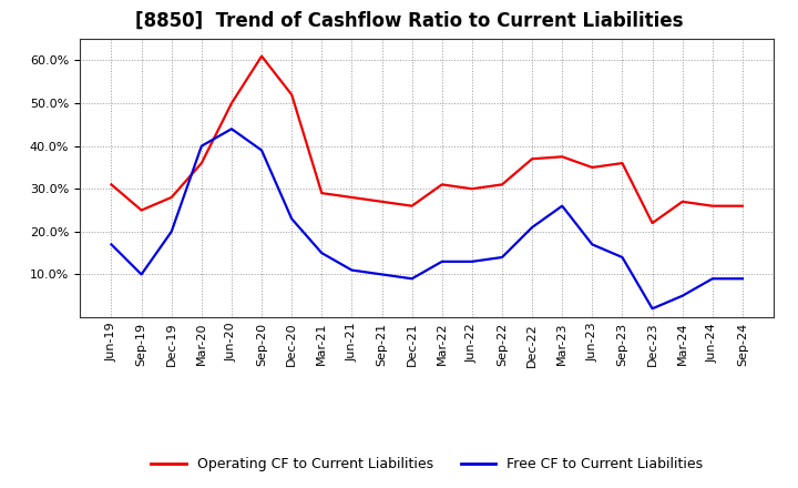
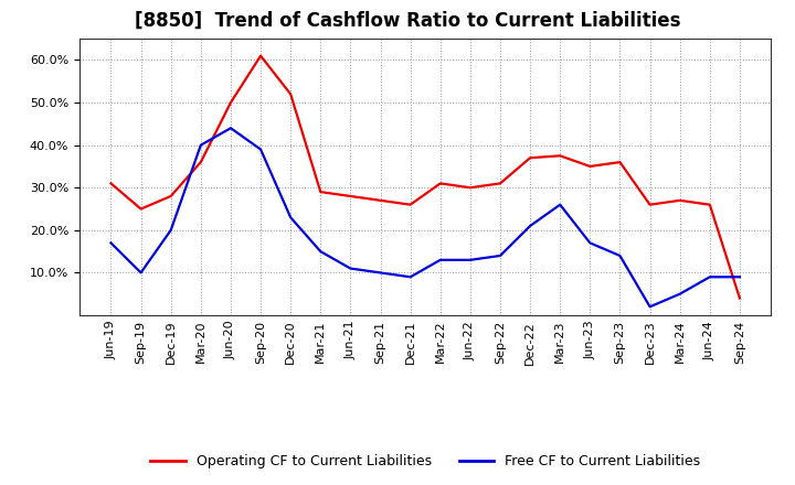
Operating CF to Current Liabilities/Dec-23: 22.0% -> 26.0%
Operating CF to Current Liabilities/Sep-24: 26.0% -> 4.0%
